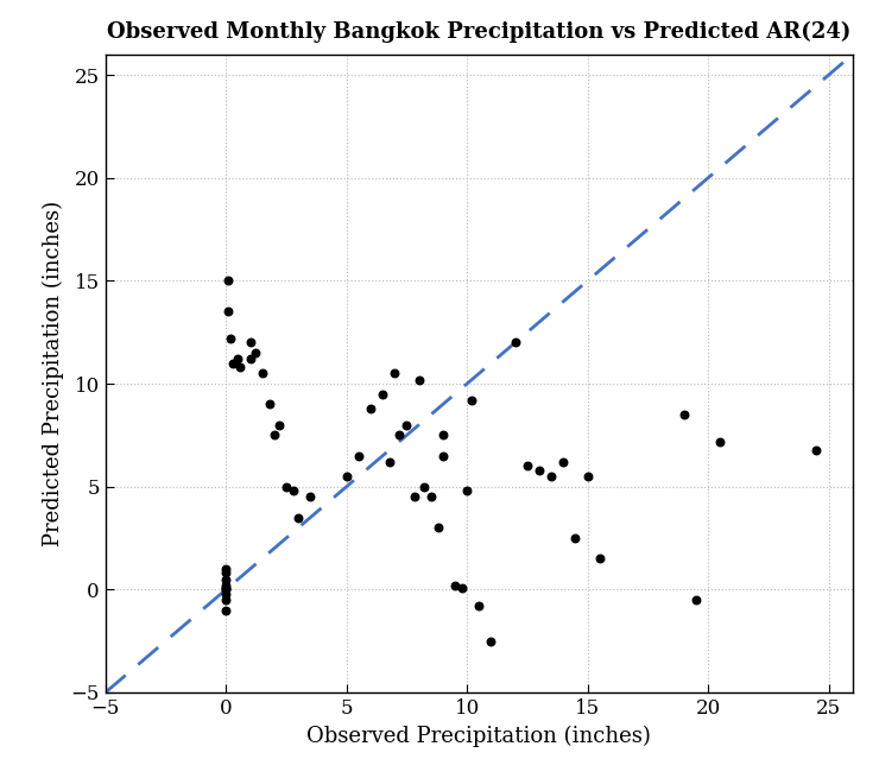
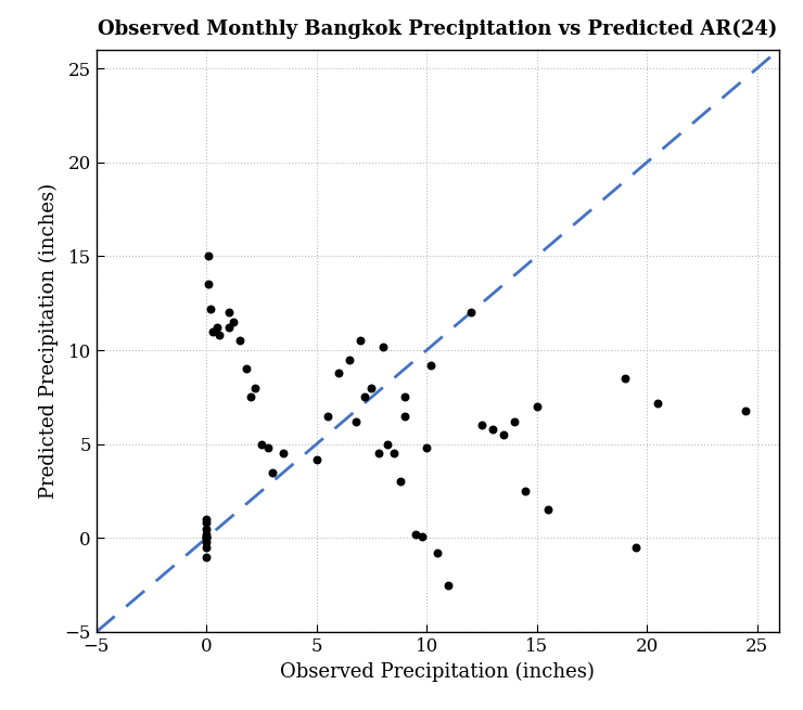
5: 5.5 -> 4.2
15: 5.5 -> 7.0
